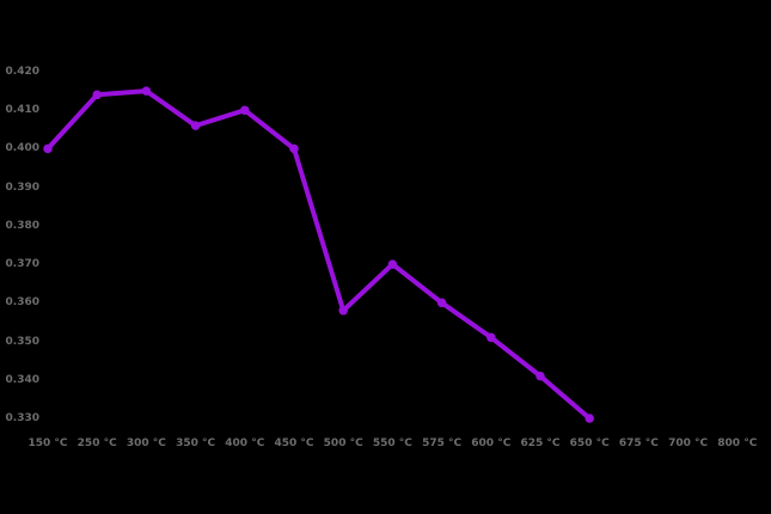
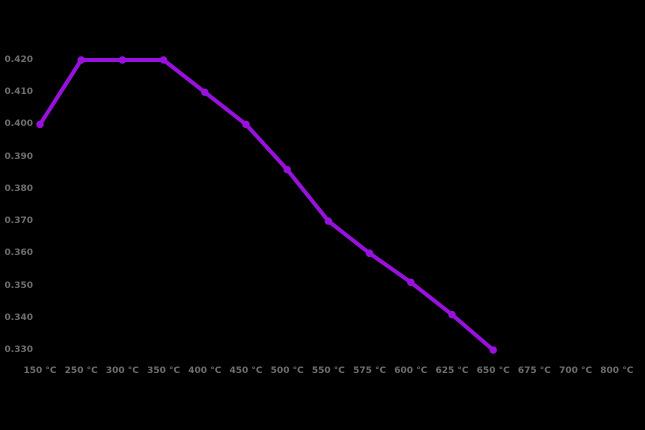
250 °C: 0.414 -> 0.420
300 °C: 0.415 -> 0.420
350 °C: 0.406 -> 0.420
500 °C: 0.358 -> 0.386
